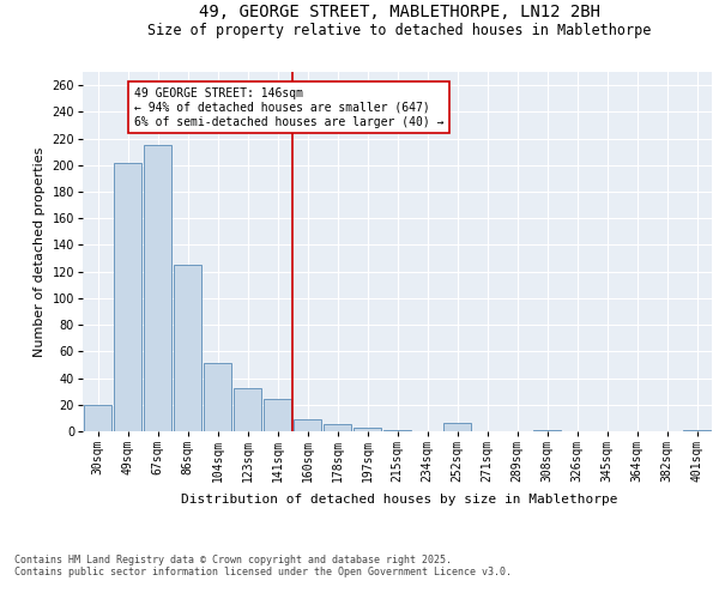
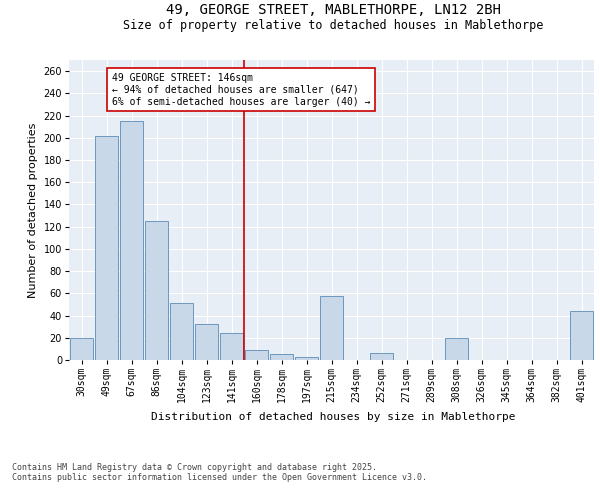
215sqm: 1 -> 58
308sqm: 1 -> 20
401sqm: 1 -> 44
